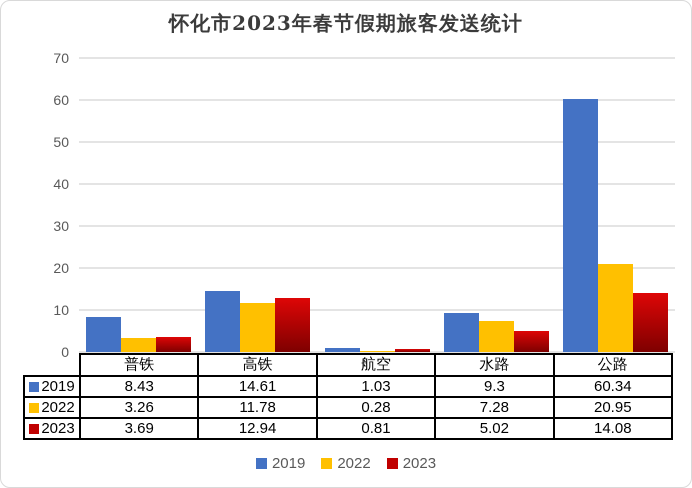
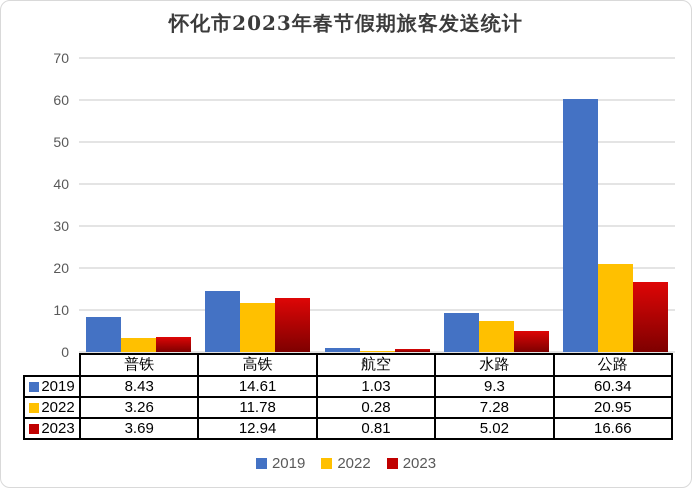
2023/公路: 14.08 -> 16.66
